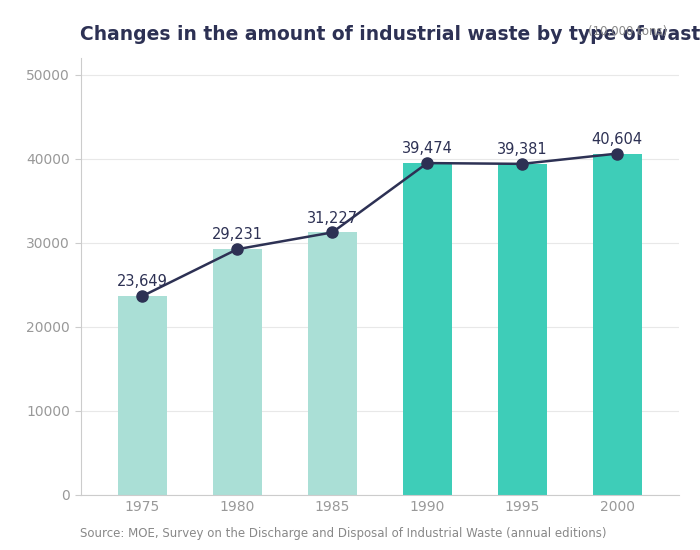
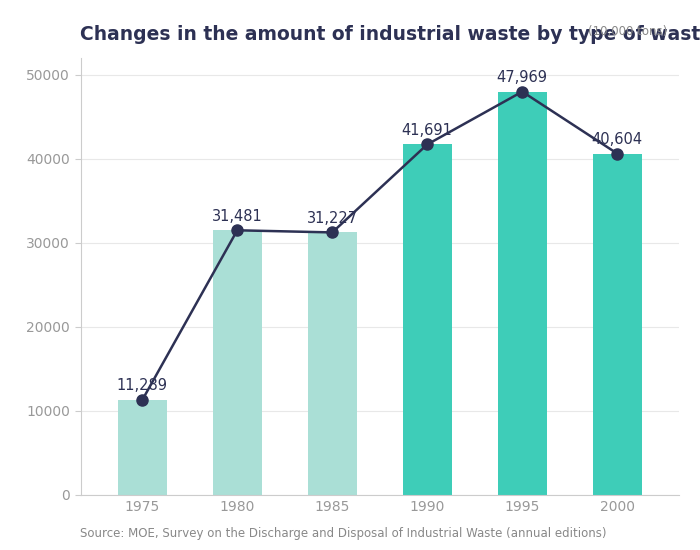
1975: 23,649 -> 11,289
1980: 29,231 -> 31,481
1990: 39,474 -> 41,691
1995: 39,381 -> 47,969
